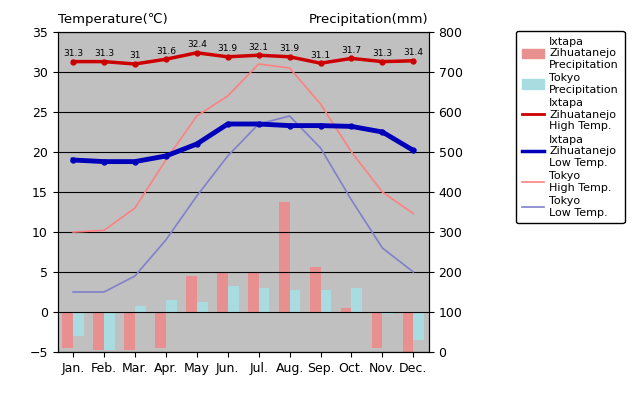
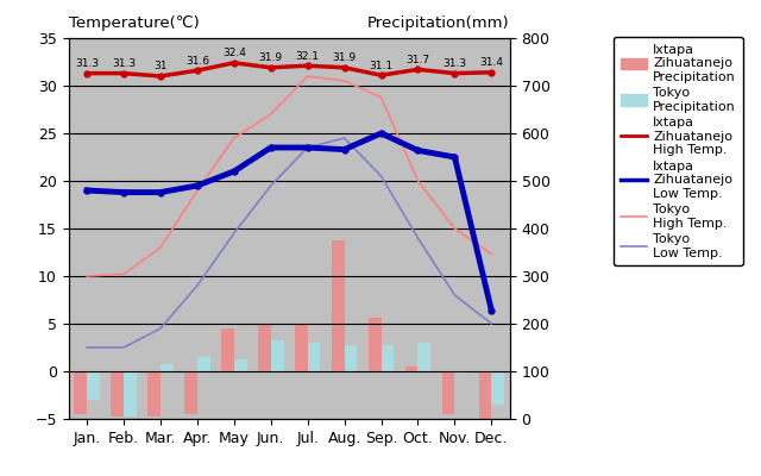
Ixtapa Zihuatanejo Low Temp./Sep.: 23.3 -> 25.0
Tokyo High Temp./Sep.: 26.0 -> 28.8
Ixtapa Zihuatanejo Low Temp./Dec.: 20.2 -> 6.4
